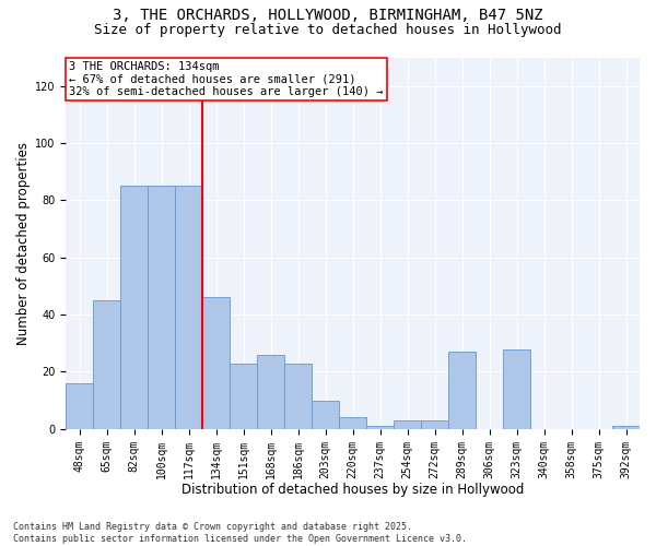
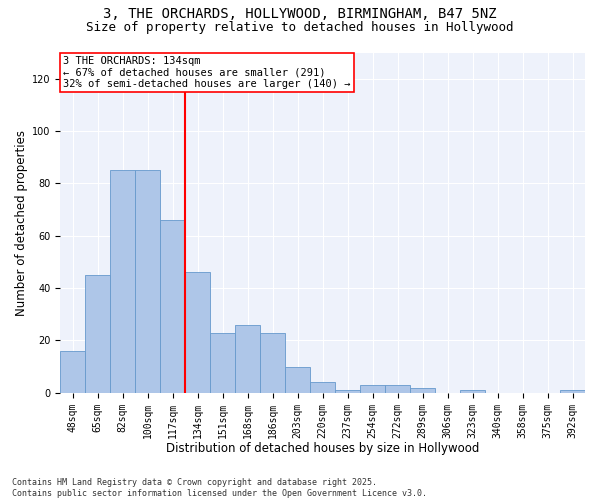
117sqm: 85 -> 66
289sqm: 27 -> 2
323sqm: 28 -> 1
